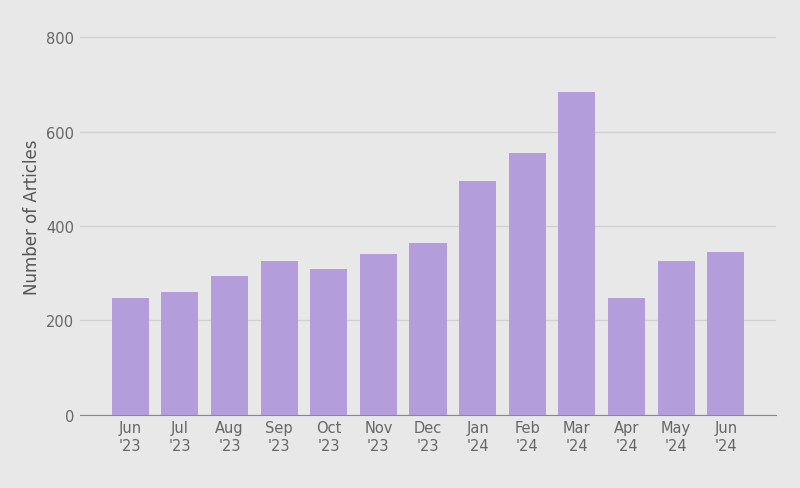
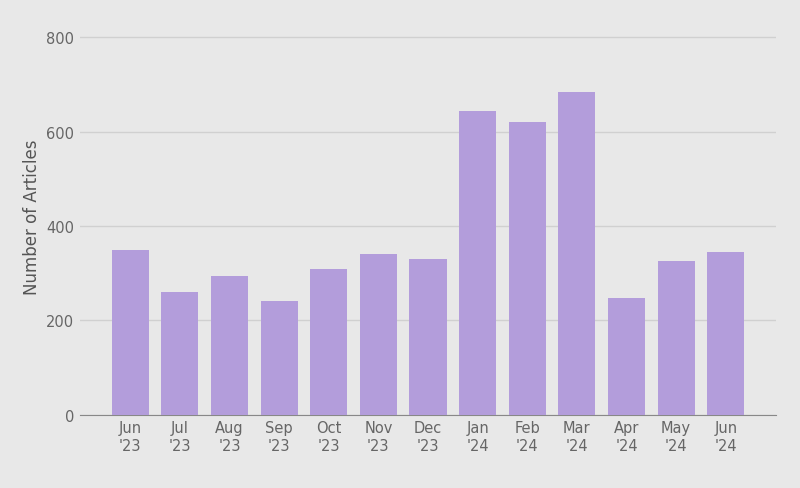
Jun '23: 248 -> 350
Sep '23: 325 -> 240
Dec '23: 365 -> 330
Jan '24: 495 -> 645
Feb '24: 555 -> 620
